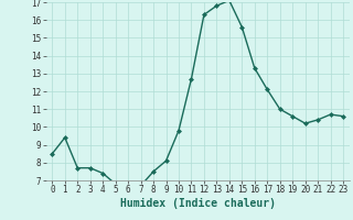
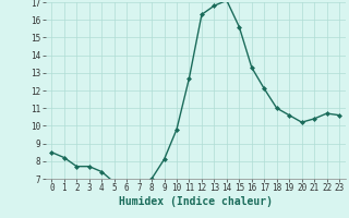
1: 9.4 -> 8.2
8: 7.5 -> 7.0
